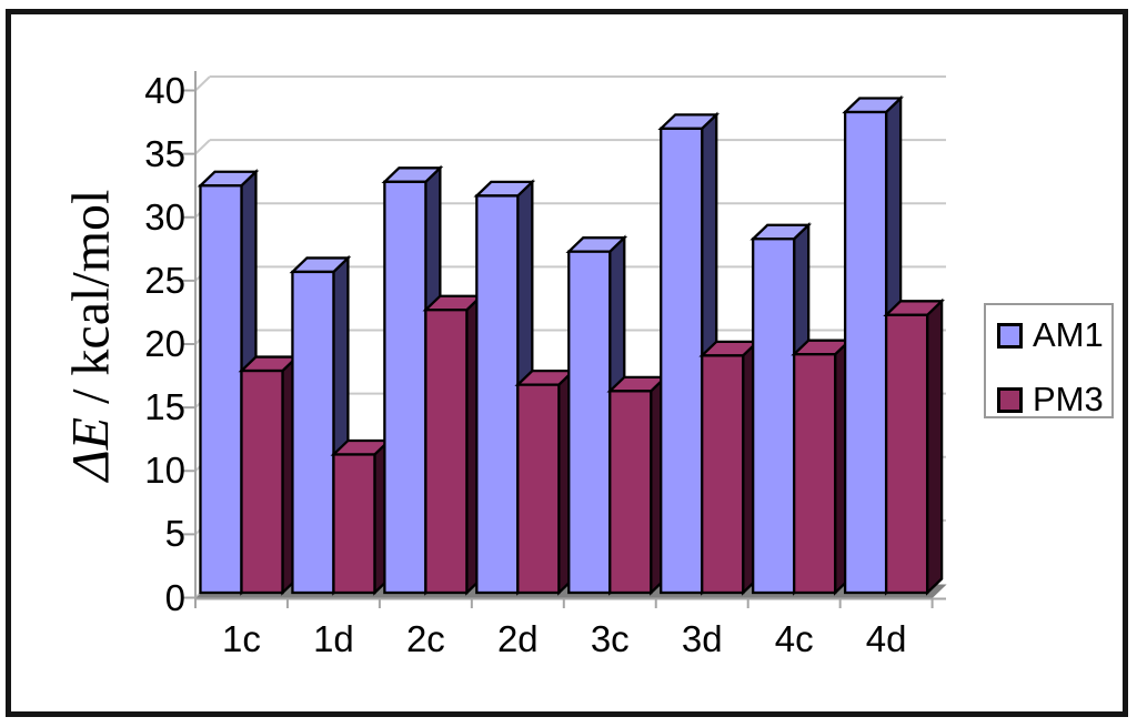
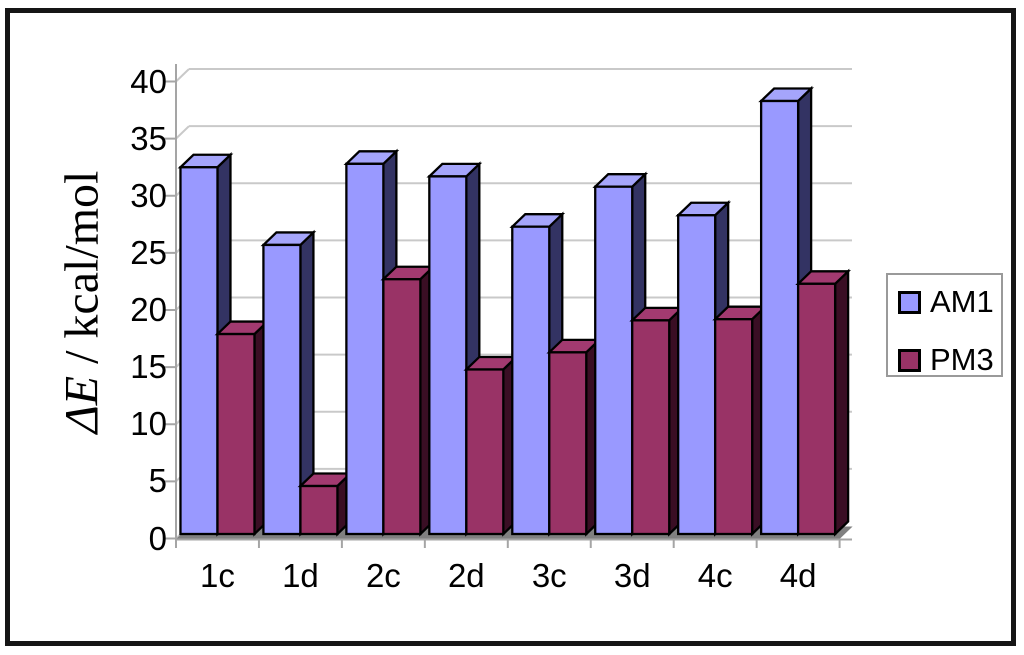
PM3/1d: 10.9 -> 4.2
PM3/2d: 16.4 -> 14.4
AM1/3d: 36.6 -> 30.4
